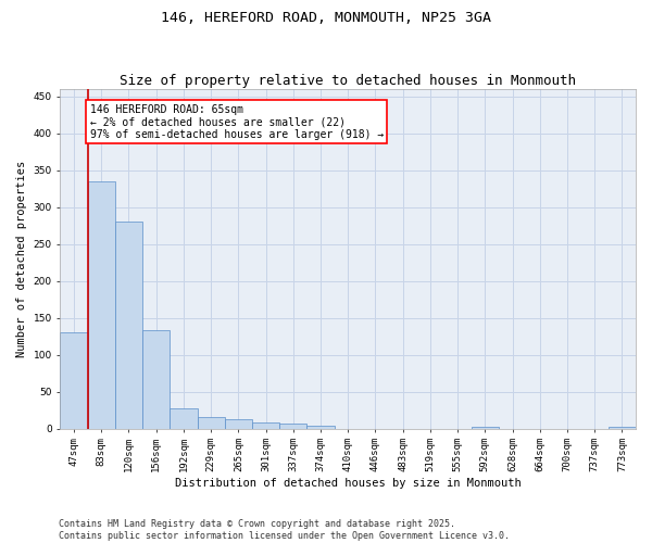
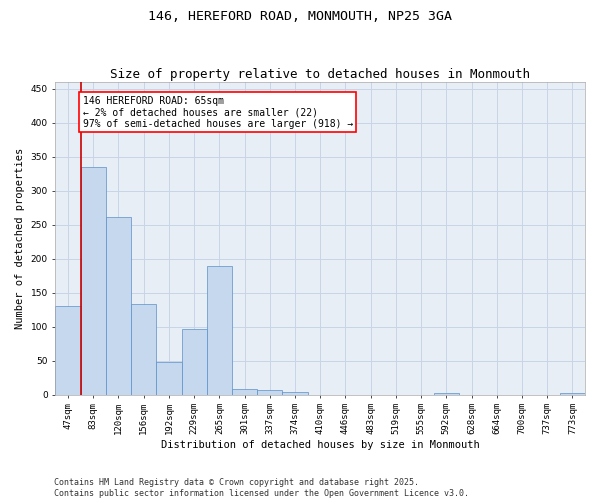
120sqm: 280 -> 262
192sqm: 28 -> 48
229sqm: 16 -> 96
265sqm: 12 -> 190
